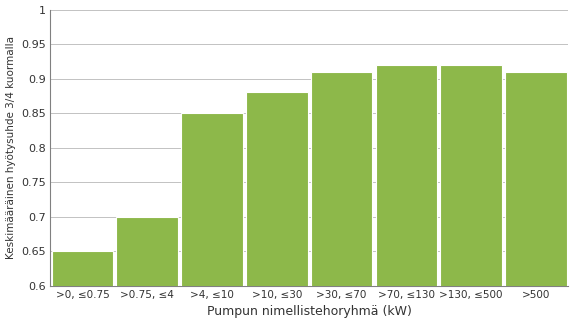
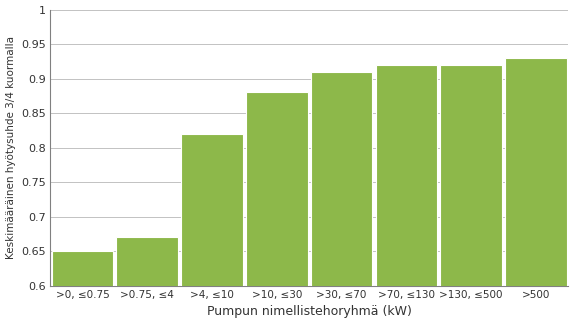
>0.75, ≤4: 0.70 -> 0.67
>4, ≤10: 0.85 -> 0.82
>500: 0.91 -> 0.93
